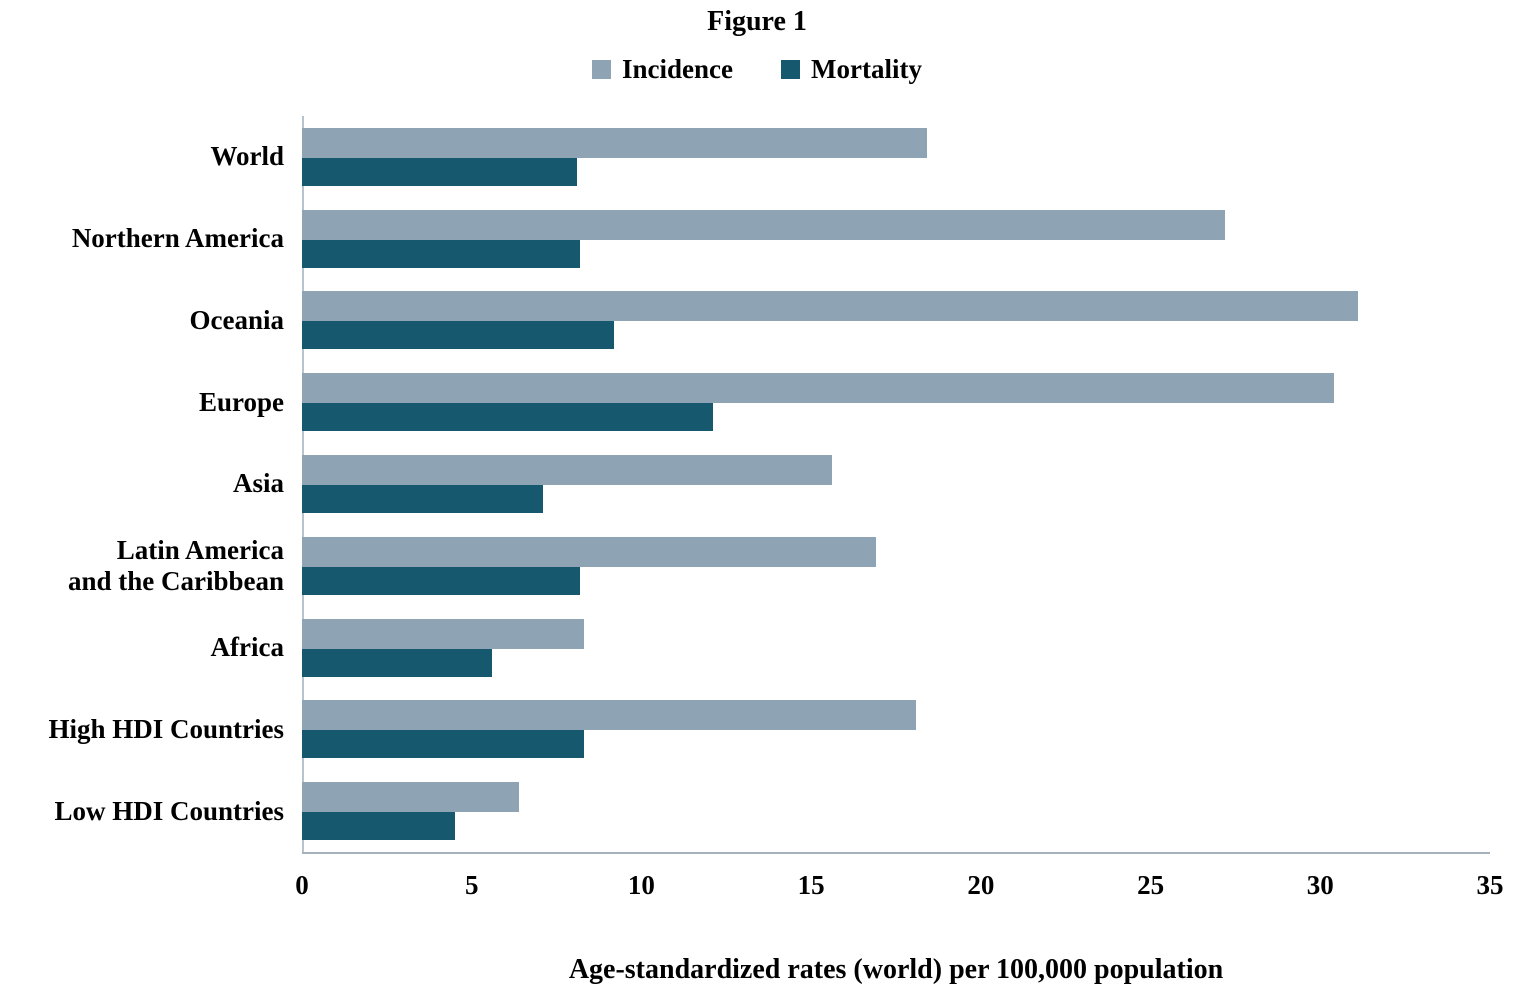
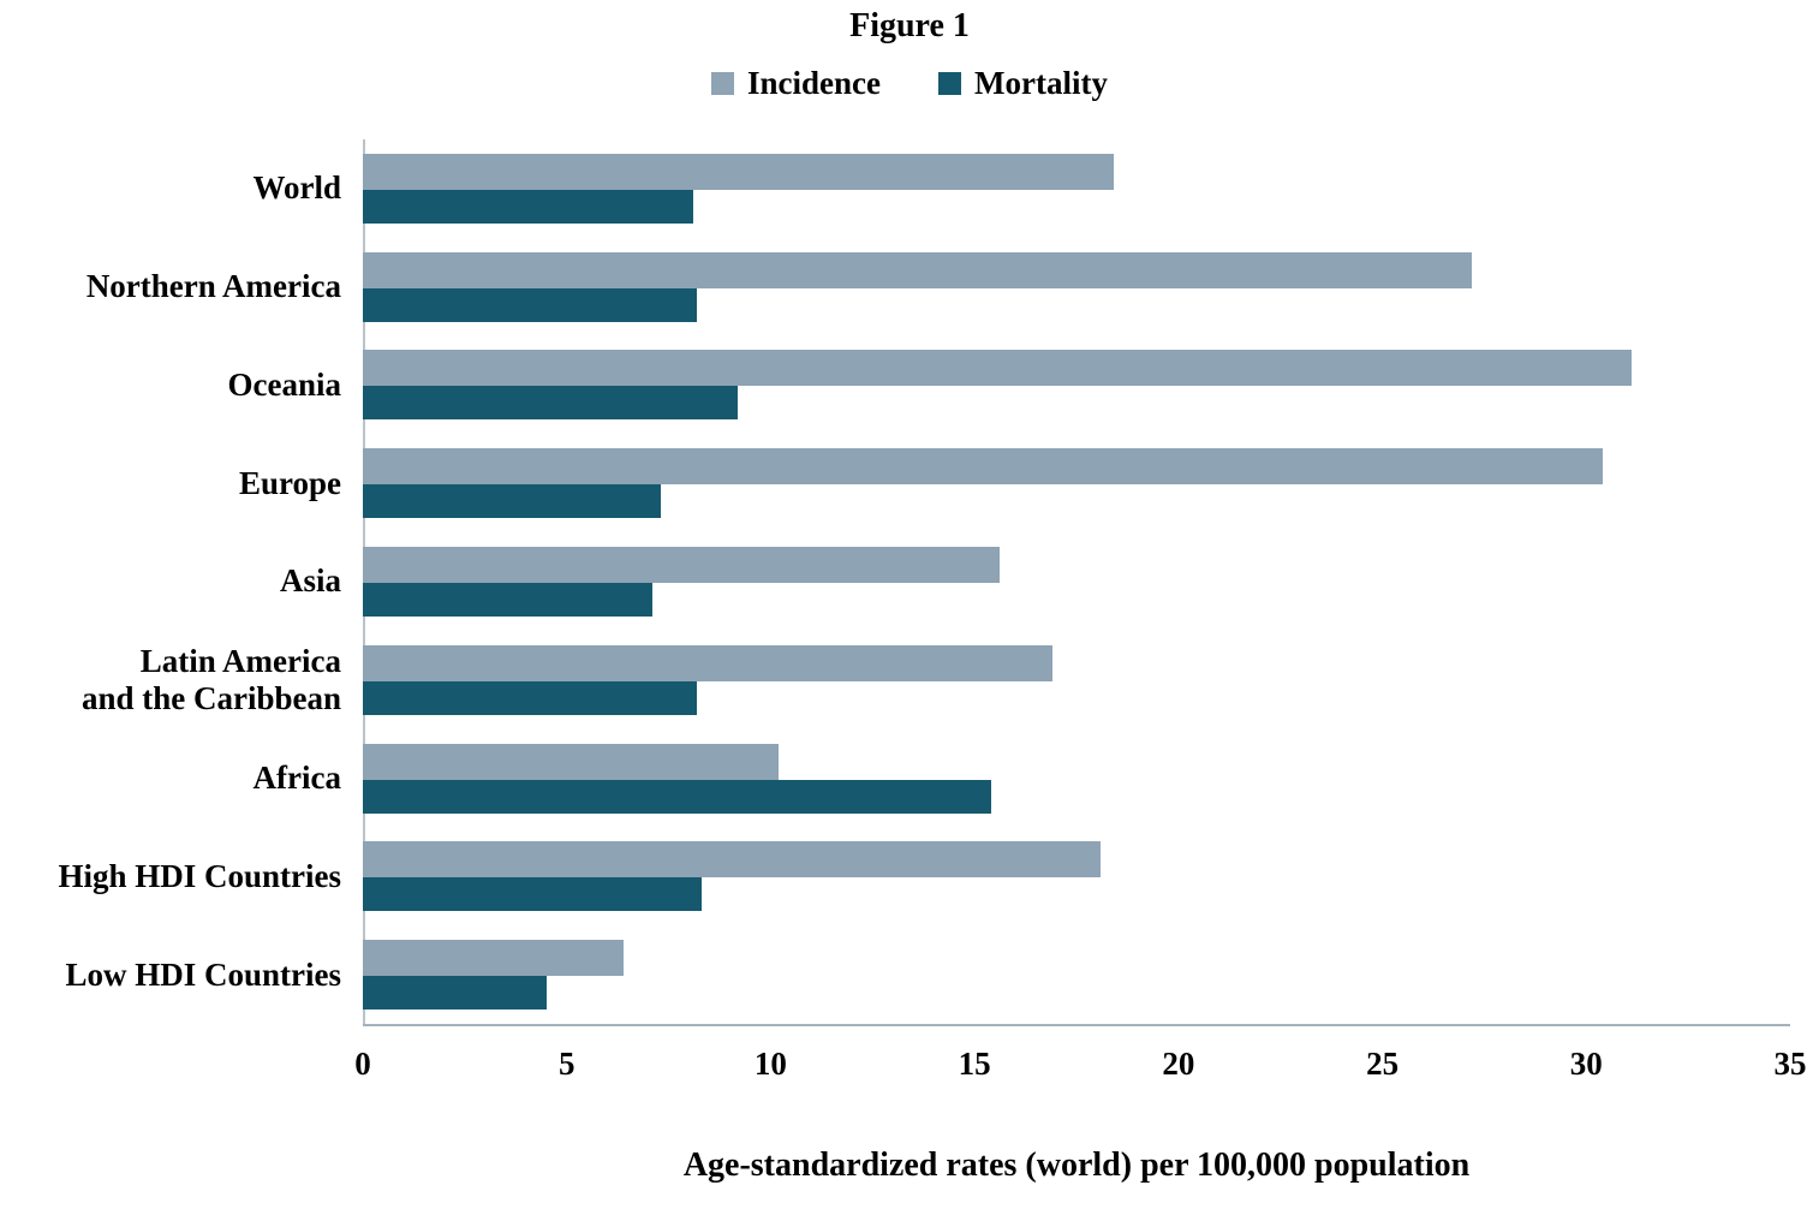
Mortality/Europe: 12.1 -> 7.3
Incidence/Africa: 8.3 -> 10.2
Mortality/Africa: 5.6 -> 15.4
